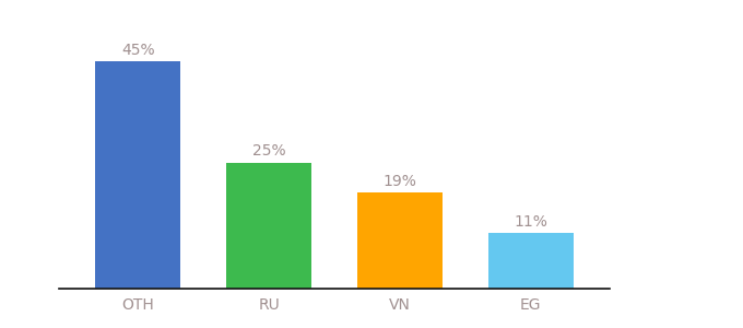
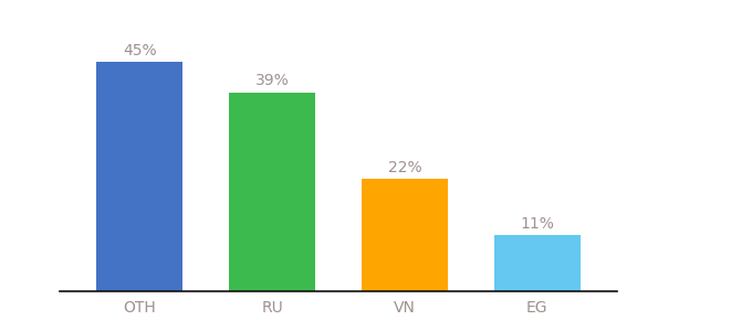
RU: 25% -> 39%
VN: 19% -> 22%
